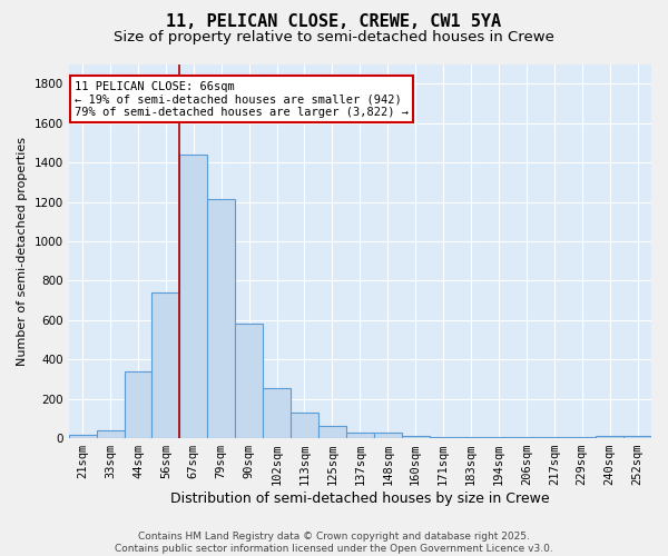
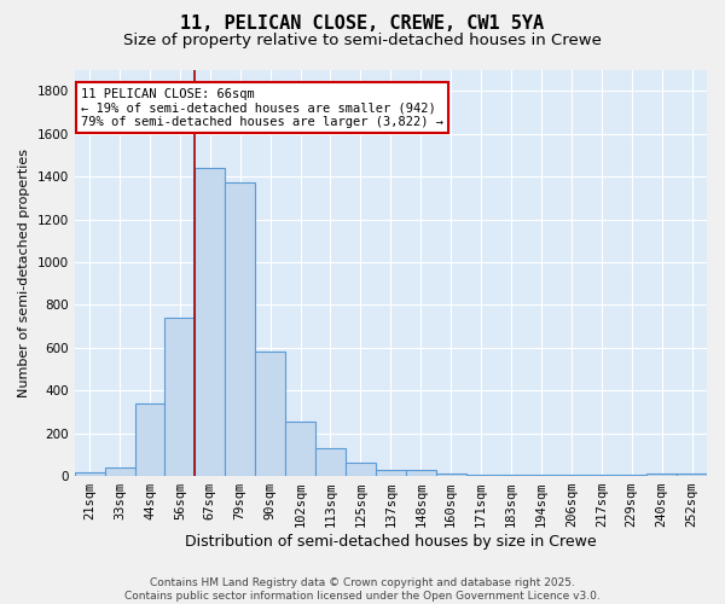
79sqm: 1220 -> 1370
